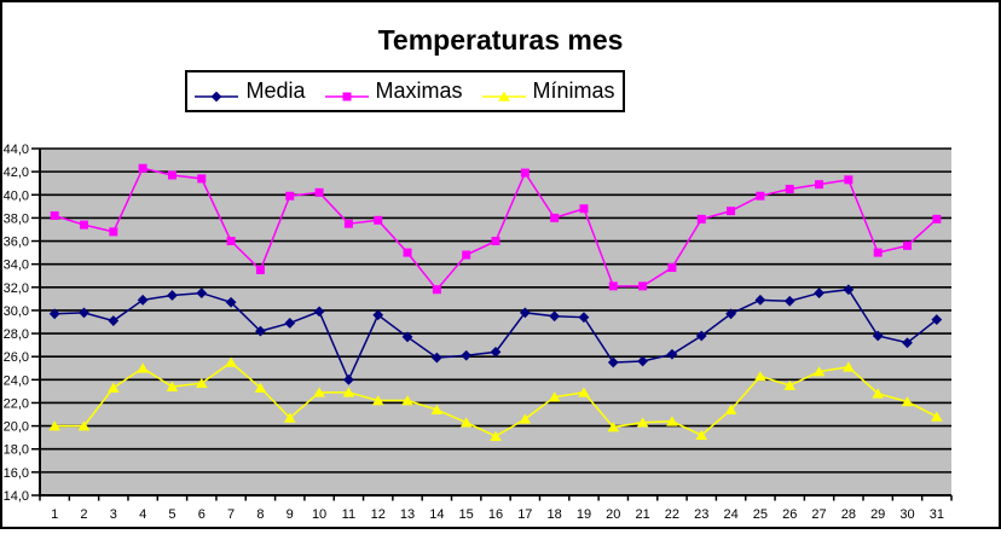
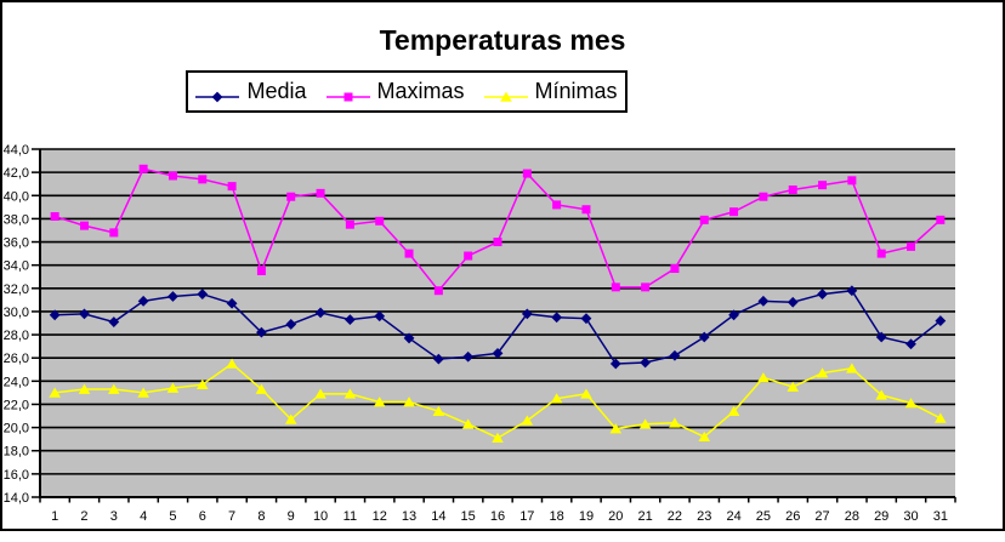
Mínimas/1: 20 -> 23
Mínimas/2: 20 -> 23
Mínimas/4: 25 -> 23
Maximas/7: 36 -> 41
Media/11: 24 -> 29
Maximas/18: 38 -> 39
